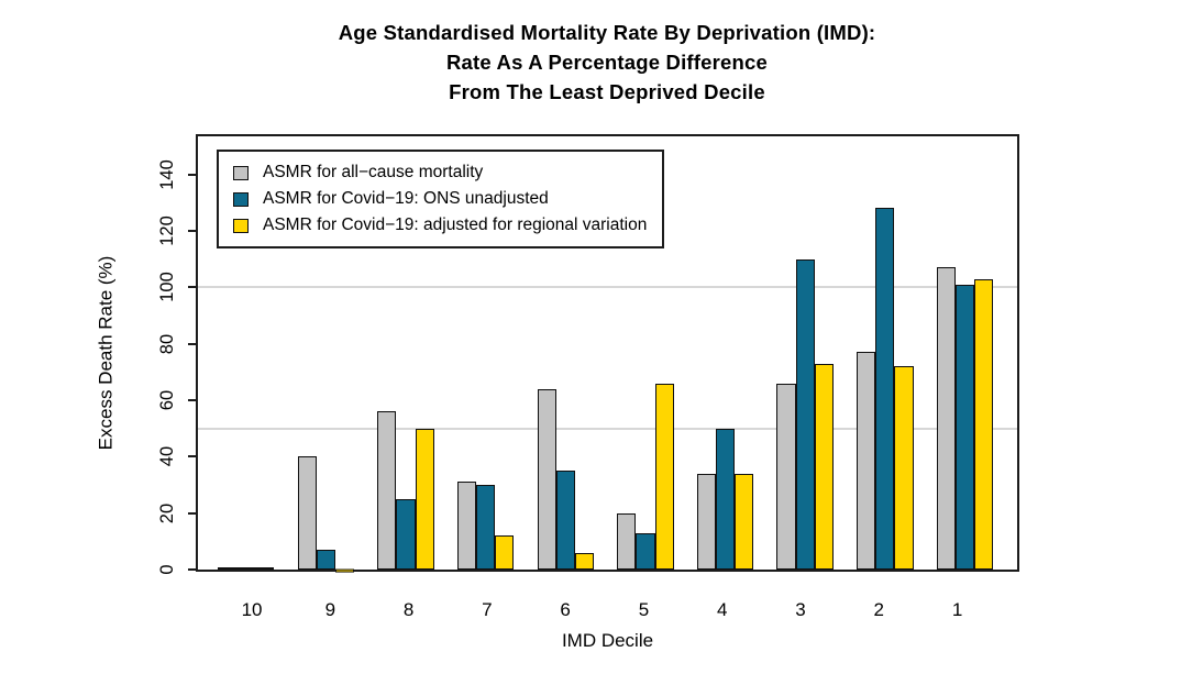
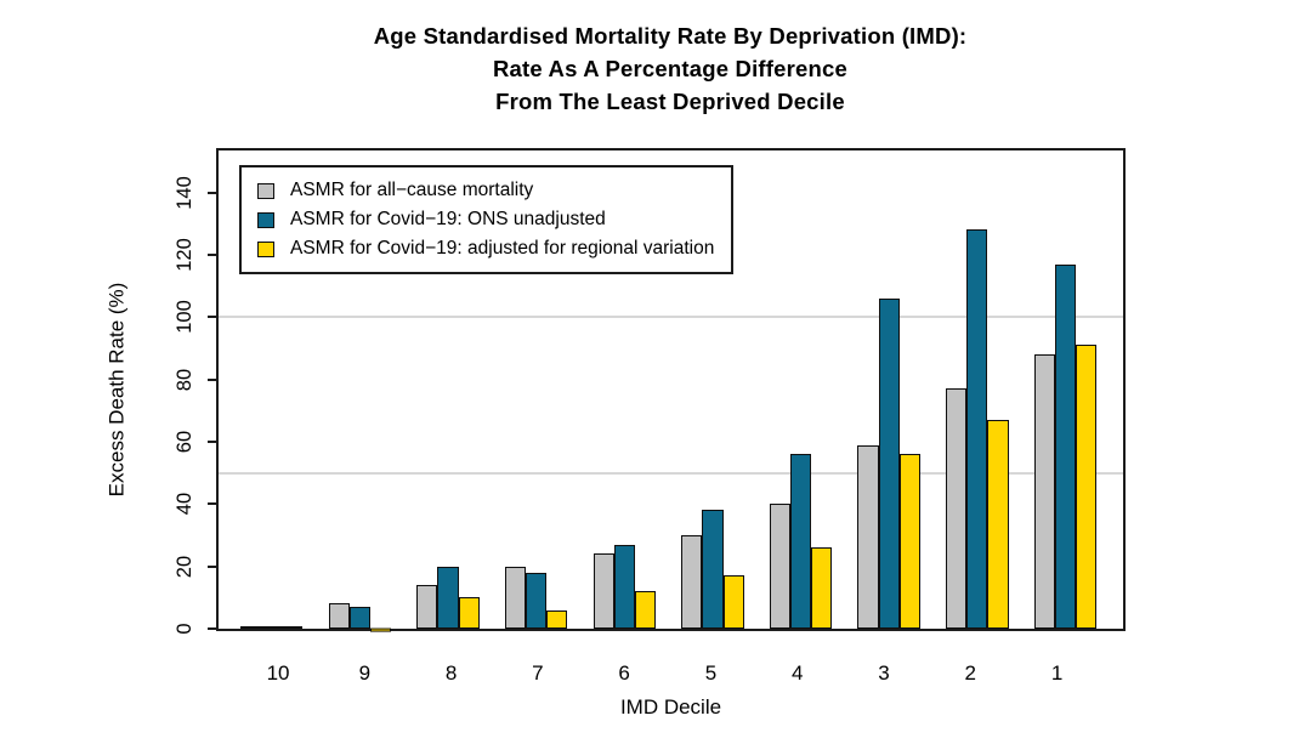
ASMR for all−cause mortality/9: 40 -> 8
ASMR for all−cause mortality/8: 56 -> 14
ASMR for Covid−19: ONS unadjusted/8: 25 -> 20
ASMR for Covid−19: adjusted for regional variation/8: 50 -> 10
ASMR for all−cause mortality/7: 31 -> 20
ASMR for Covid−19: ONS unadjusted/7: 30 -> 18
ASMR for Covid−19: adjusted for regional variation/7: 12 -> 6
ASMR for all−cause mortality/6: 64 -> 24
ASMR for Covid−19: ONS unadjusted/6: 35 -> 27
ASMR for Covid−19: adjusted for regional variation/6: 6 -> 12
ASMR for all−cause mortality/5: 20 -> 30
ASMR for Covid−19: ONS unadjusted/5: 13 -> 38
ASMR for Covid−19: adjusted for regional variation/5: 66 -> 17
ASMR for all−cause mortality/4: 34 -> 40
ASMR for Covid−19: ONS unadjusted/4: 50 -> 56
ASMR for Covid−19: adjusted for regional variation/4: 34 -> 26
ASMR for all−cause mortality/3: 66 -> 59
ASMR for Covid−19: ONS unadjusted/3: 110 -> 106
ASMR for Covid−19: adjusted for regional variation/3: 73 -> 56
ASMR for Covid−19: adjusted for regional variation/2: 72 -> 67
ASMR for all−cause mortality/1: 107 -> 88
ASMR for Covid−19: ONS unadjusted/1: 101 -> 117
ASMR for Covid−19: adjusted for regional variation/1: 103 -> 91
